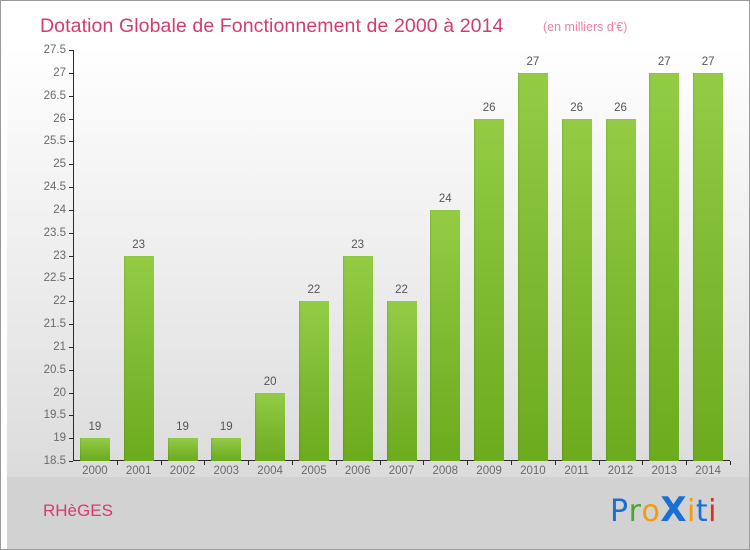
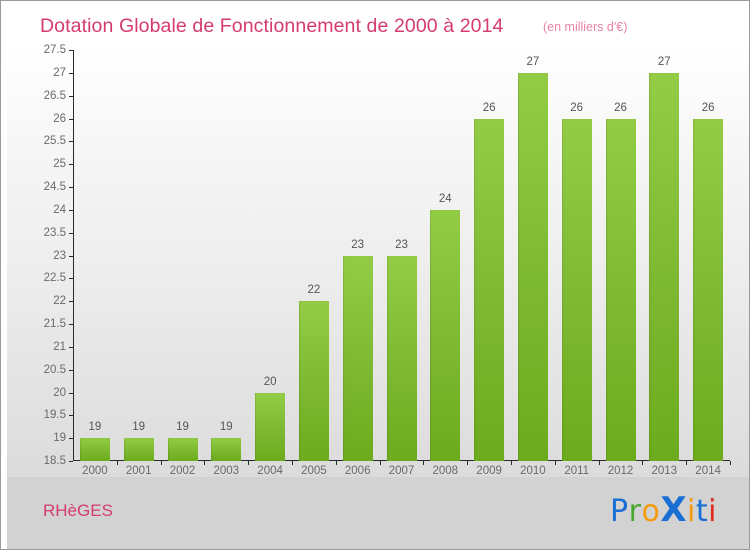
2001: 23 -> 19
2007: 22 -> 23
2014: 27 -> 26
